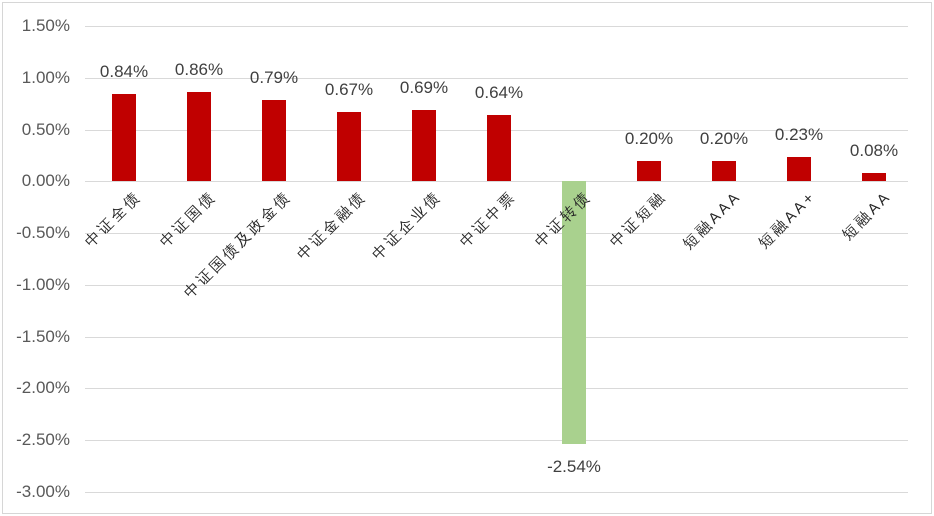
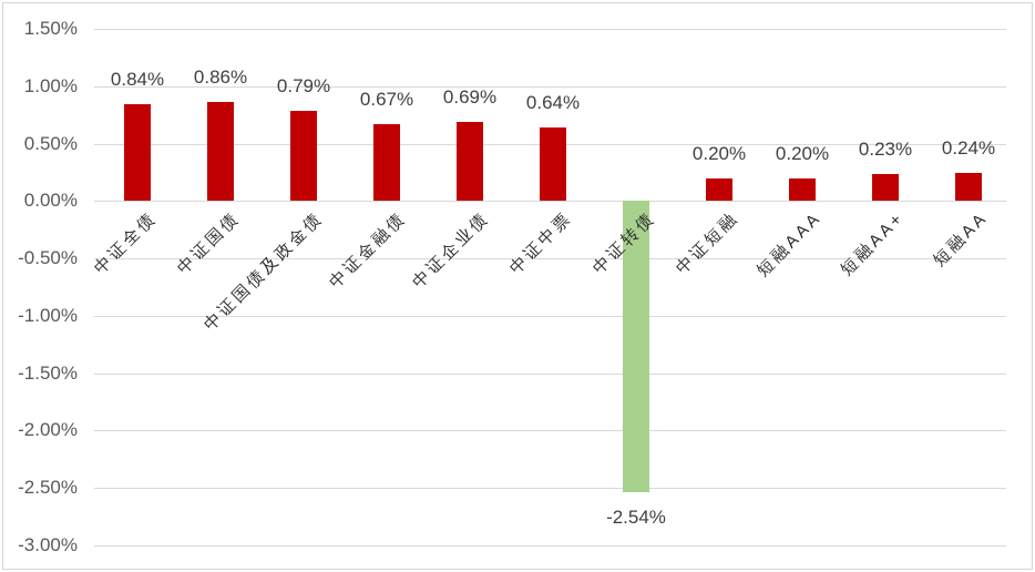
短融AA: 0.08% -> 0.24%
